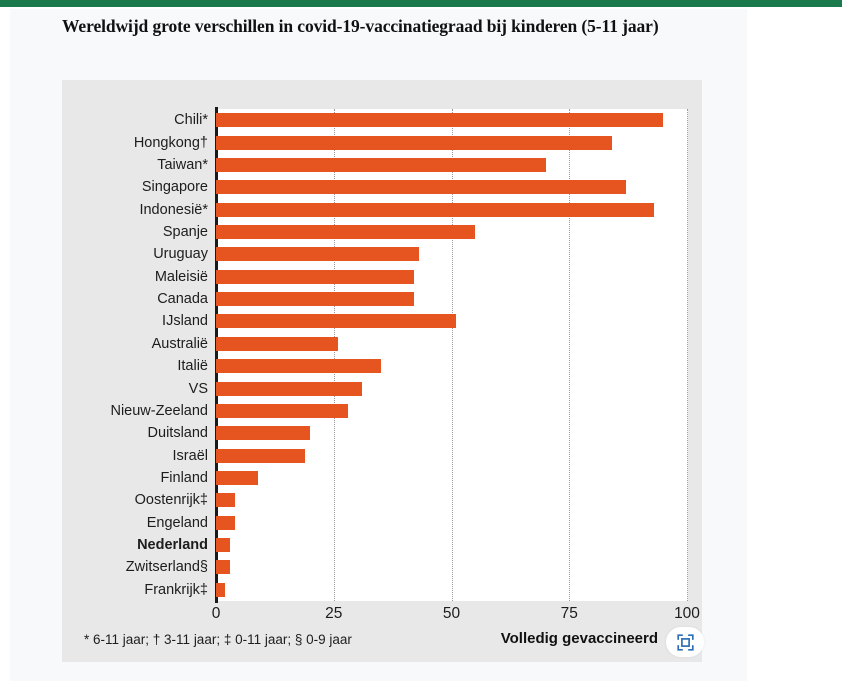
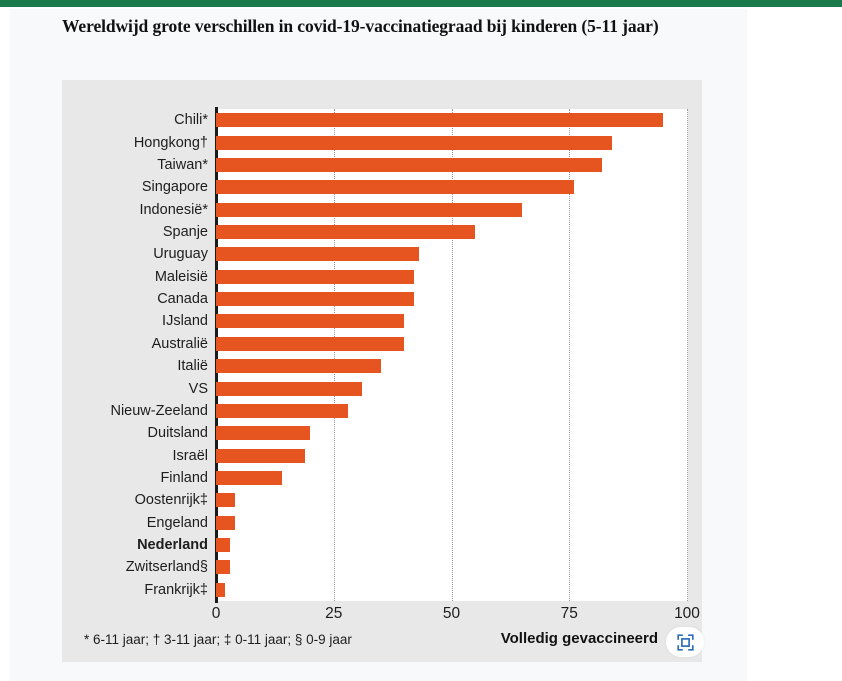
Taiwan*: 70 -> 82
Singapore: 87 -> 76
Indonesië*: 93 -> 65
IJsland: 51 -> 40
Australië: 26 -> 40
Finland: 9 -> 14
